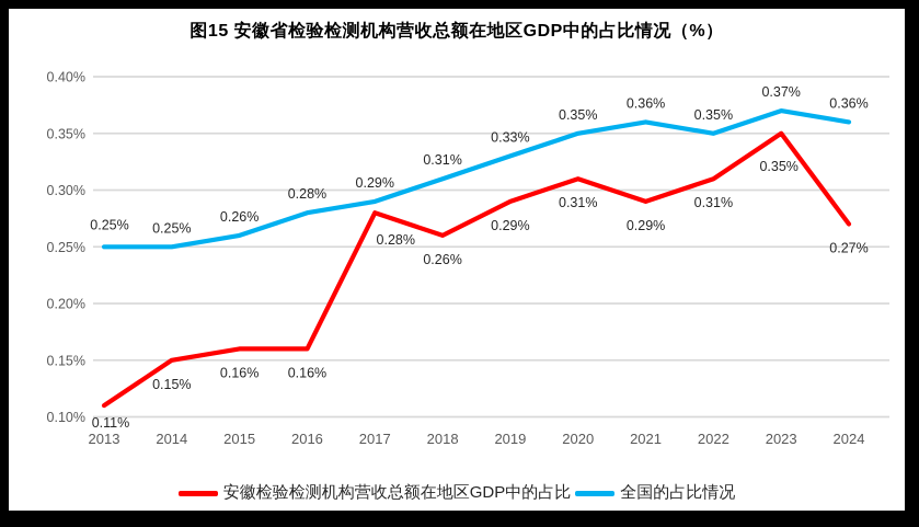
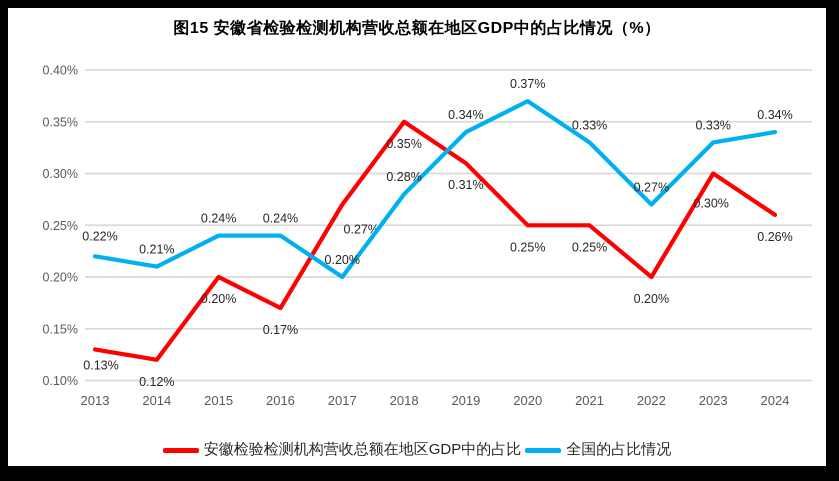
安徽检验检测机构营收总额在地区GDP中的占比/2013: 0.11% -> 0.13%
全国的占比情况/2013: 0.25% -> 0.22%
安徽检验检测机构营收总额在地区GDP中的占比/2014: 0.15% -> 0.12%
全国的占比情况/2014: 0.25% -> 0.21%
安徽检验检测机构营收总额在地区GDP中的占比/2015: 0.16% -> 0.20%
全国的占比情况/2015: 0.26% -> 0.24%
安徽检验检测机构营收总额在地区GDP中的占比/2016: 0.16% -> 0.17%
全国的占比情况/2016: 0.28% -> 0.24%
安徽检验检测机构营收总额在地区GDP中的占比/2017: 0.28% -> 0.27%
全国的占比情况/2017: 0.29% -> 0.20%
安徽检验检测机构营收总额在地区GDP中的占比/2018: 0.26% -> 0.35%
全国的占比情况/2018: 0.31% -> 0.28%
安徽检验检测机构营收总额在地区GDP中的占比/2019: 0.29% -> 0.31%
全国的占比情况/2019: 0.33% -> 0.34%
安徽检验检测机构营收总额在地区GDP中的占比/2020: 0.31% -> 0.25%
全国的占比情况/2020: 0.35% -> 0.37%
安徽检验检测机构营收总额在地区GDP中的占比/2021: 0.29% -> 0.25%
全国的占比情况/2021: 0.36% -> 0.33%
安徽检验检测机构营收总额在地区GDP中的占比/2022: 0.31% -> 0.20%
全国的占比情况/2022: 0.35% -> 0.27%
安徽检验检测机构营收总额在地区GDP中的占比/2023: 0.35% -> 0.30%
全国的占比情况/2023: 0.37% -> 0.33%
安徽检验检测机构营收总额在地区GDP中的占比/2024: 0.27% -> 0.26%
全国的占比情况/2024: 0.36% -> 0.34%
